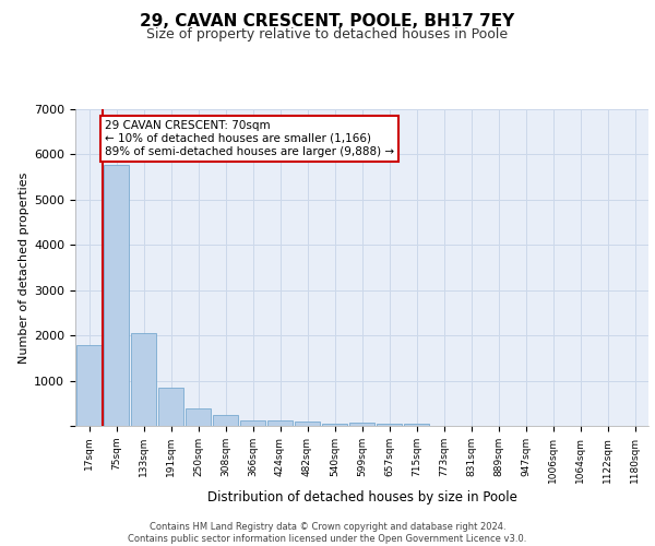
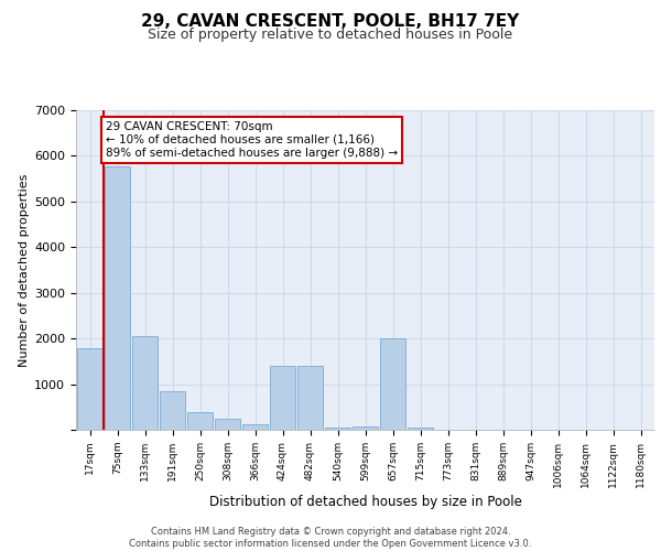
424sqm: 130 -> 1400
482sqm: 90 -> 1400
657sqm: 60 -> 2000
